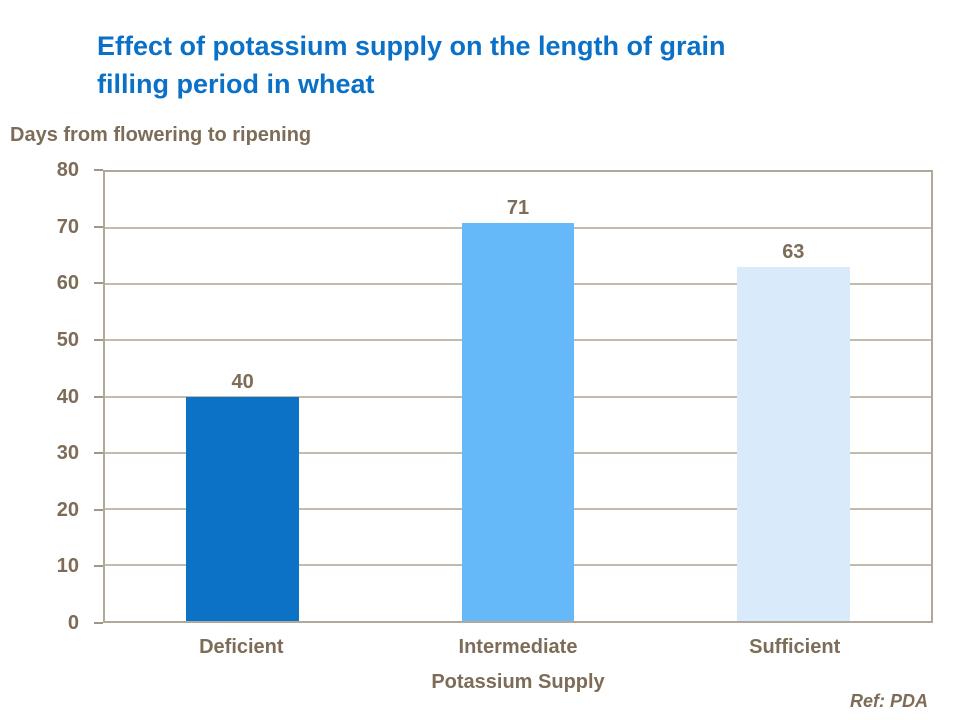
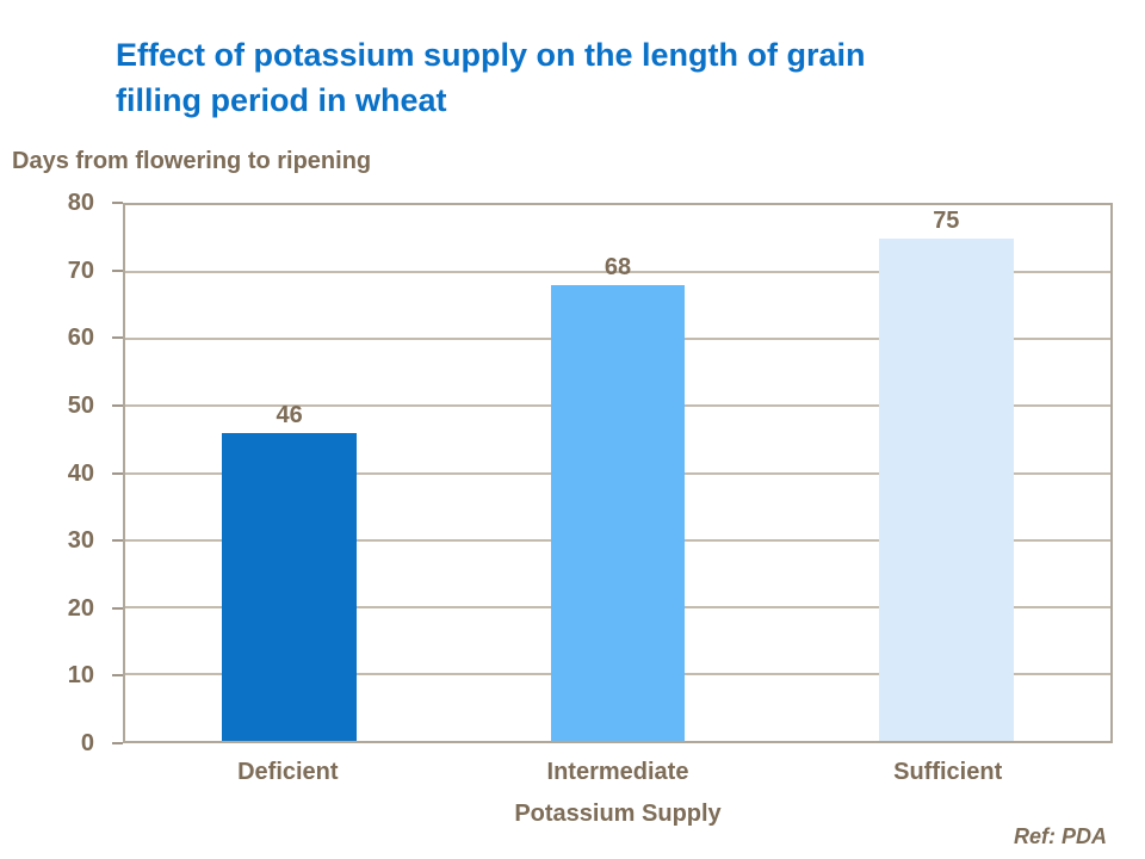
Deficient: 40 -> 46
Intermediate: 71 -> 68
Sufficient: 63 -> 75
